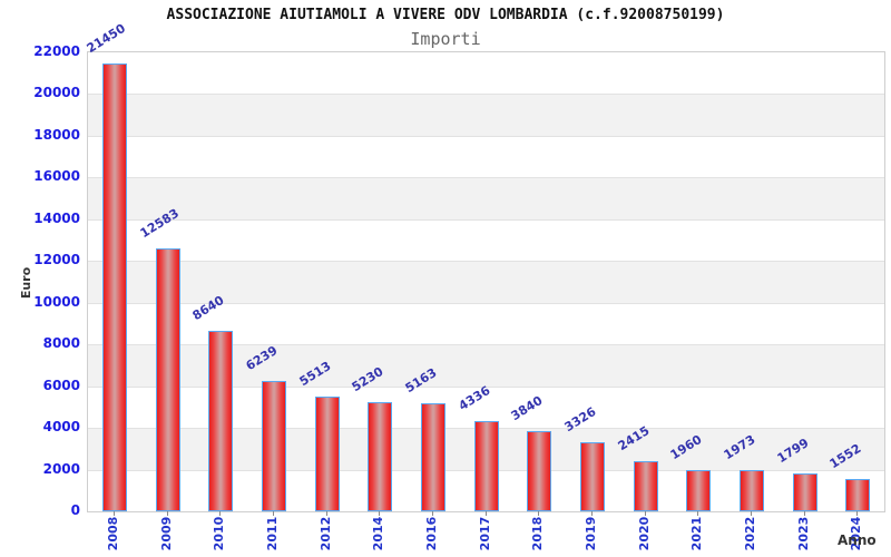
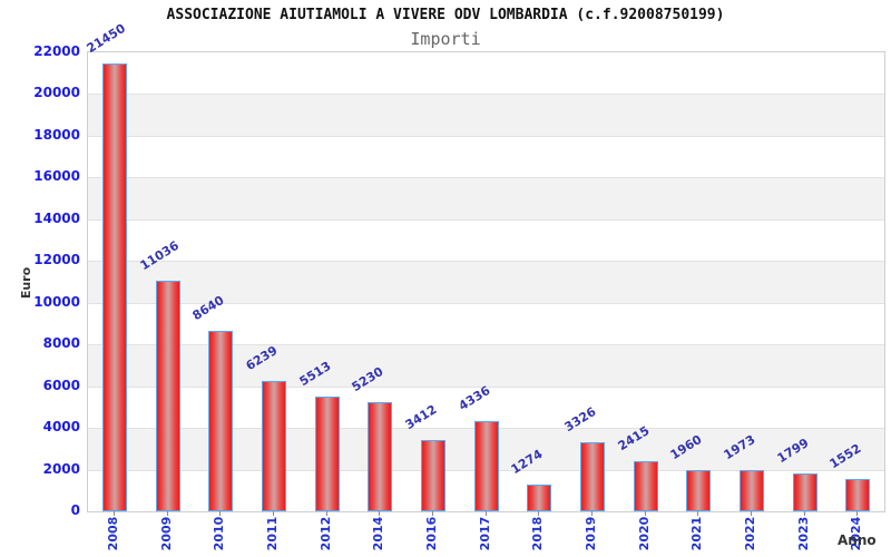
2009: 12583 -> 11036
2016: 5163 -> 3412
2018: 3840 -> 1274
